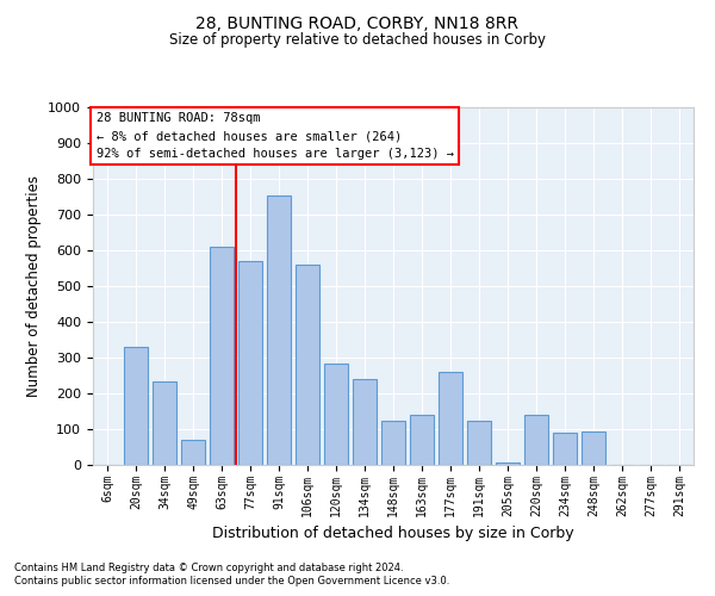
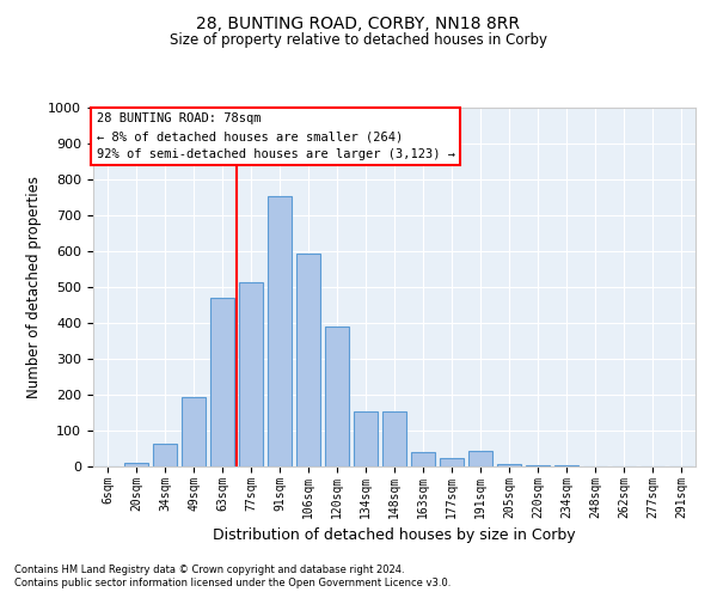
20sqm: 330 -> 10
34sqm: 235 -> 65
49sqm: 70 -> 195
63sqm: 610 -> 470
77sqm: 570 -> 515
106sqm: 560 -> 595
120sqm: 285 -> 390
134sqm: 240 -> 155
148sqm: 125 -> 155
163sqm: 140 -> 40
177sqm: 260 -> 22
191sqm: 125 -> 45
220sqm: 140 -> 4
234sqm: 90 -> 2
248sqm: 95 -> 1
